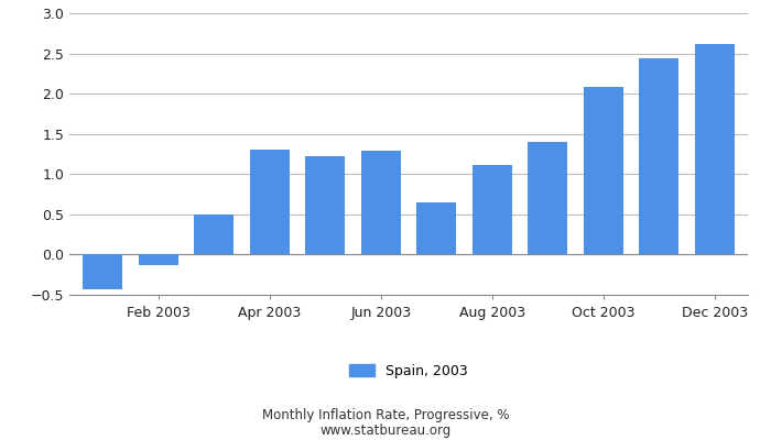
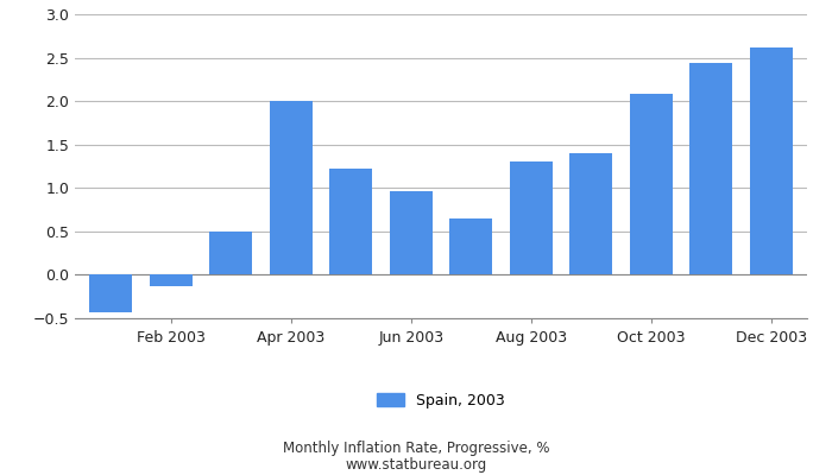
Apr 2003: 1.31 -> 2.00
Jun 2003: 1.29 -> 0.96
Aug 2003: 1.12 -> 1.30
